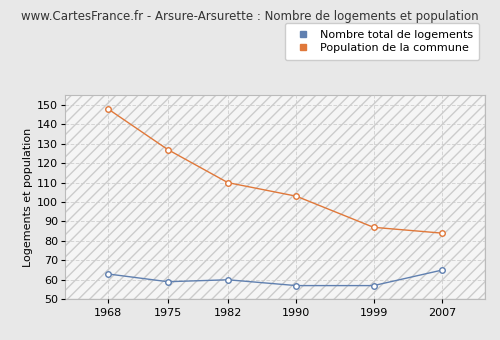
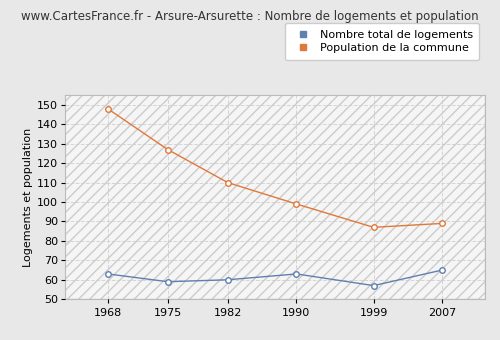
Nombre total de logements/1990: 57 -> 63
Population de la commune/1990: 103 -> 99
Population de la commune/2007: 84 -> 89
